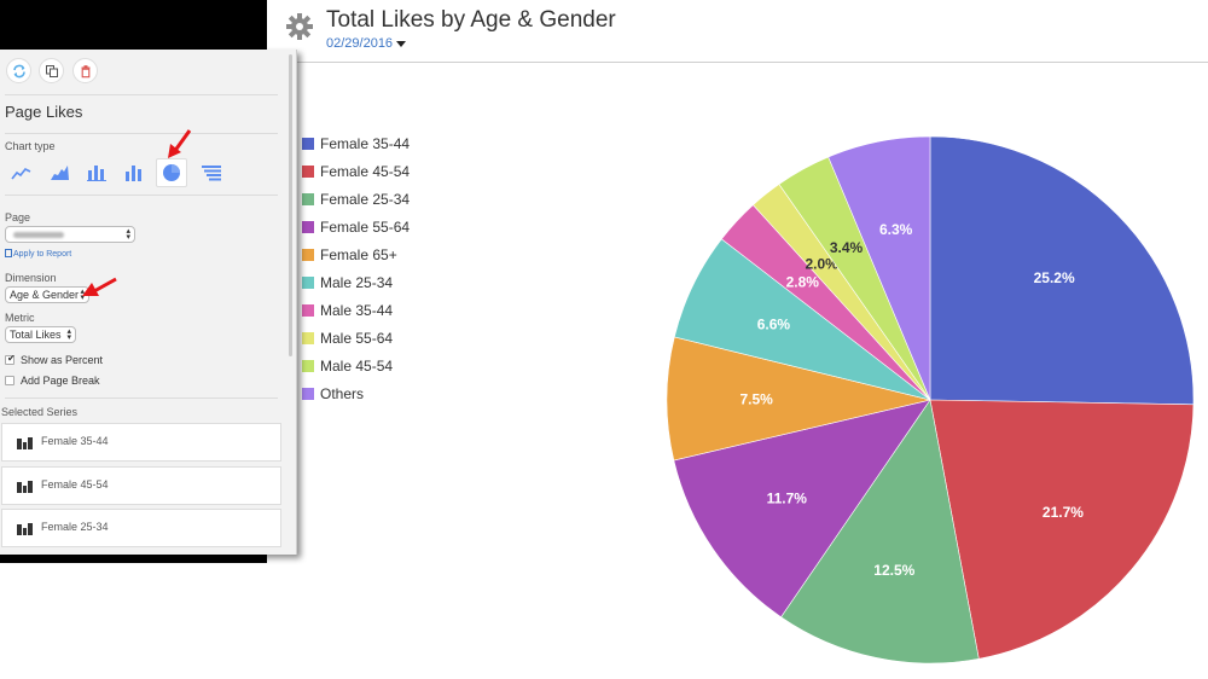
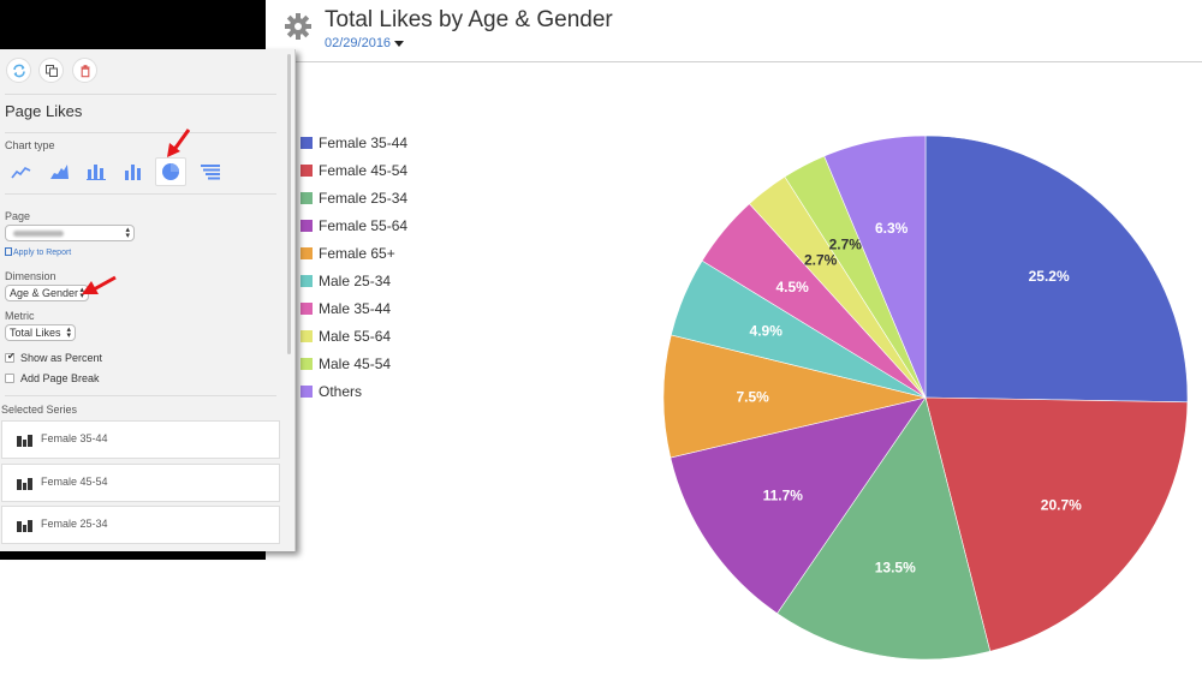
Female 45-54: 21.7% -> 20.7%
Female 25-34: 12.5% -> 13.5%
Male 25-34: 6.6% -> 4.9%
Male 35-44: 2.8% -> 4.5%
Male 55-64: 2.0% -> 2.7%
Male 45-54: 3.4% -> 2.7%
